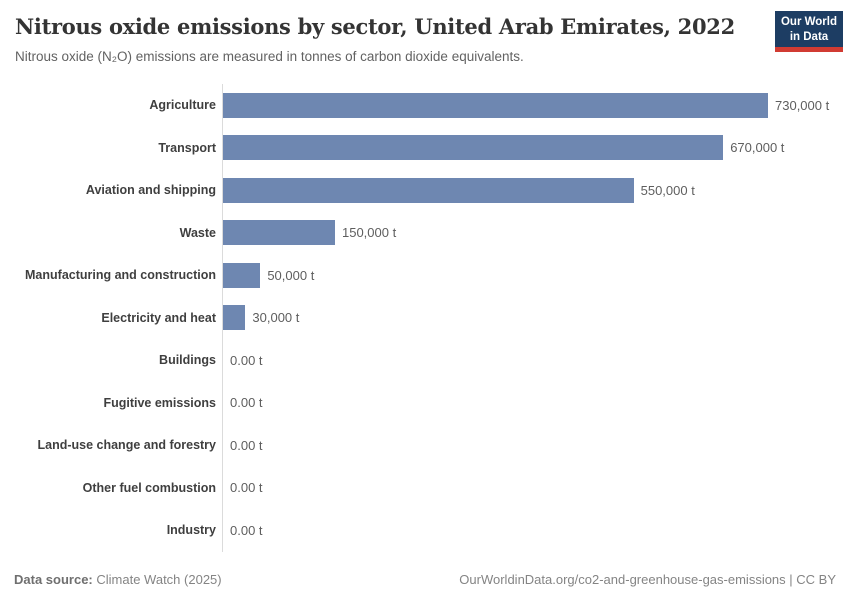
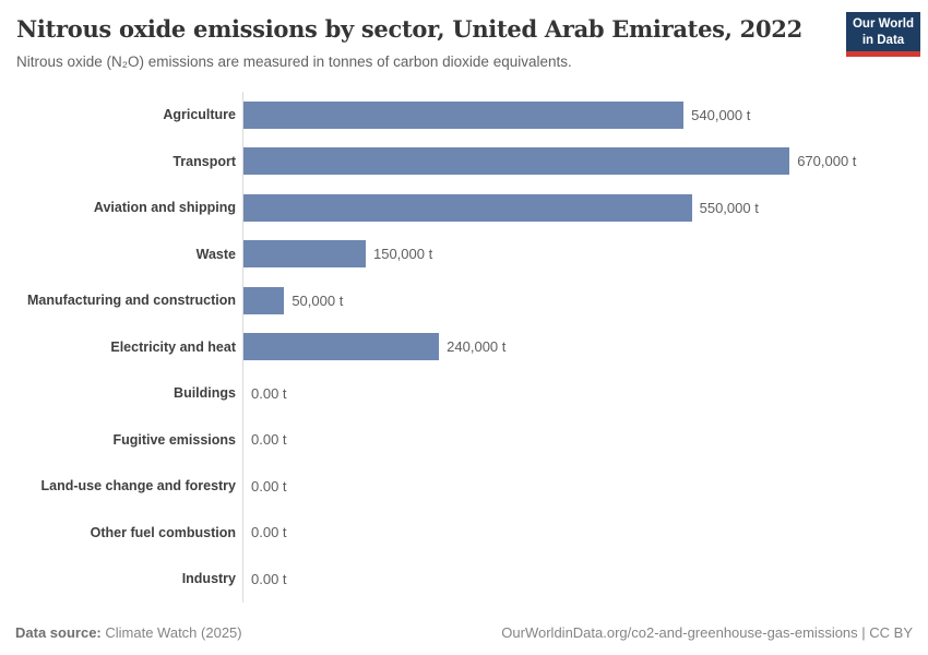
Agriculture: 730,000 -> 540,000
Electricity and heat: 30,000 -> 240,000
